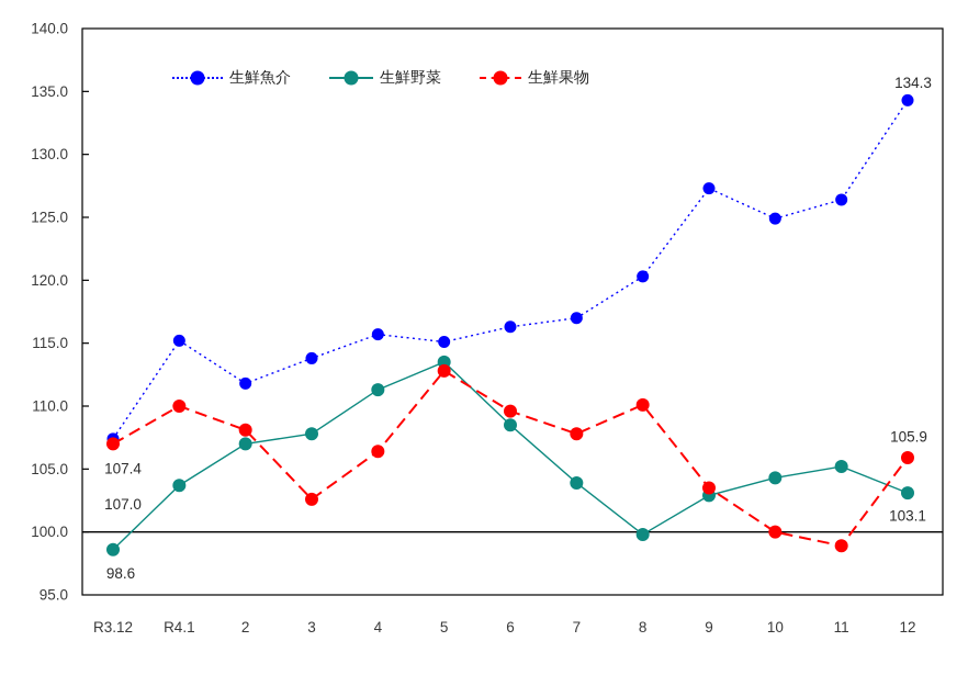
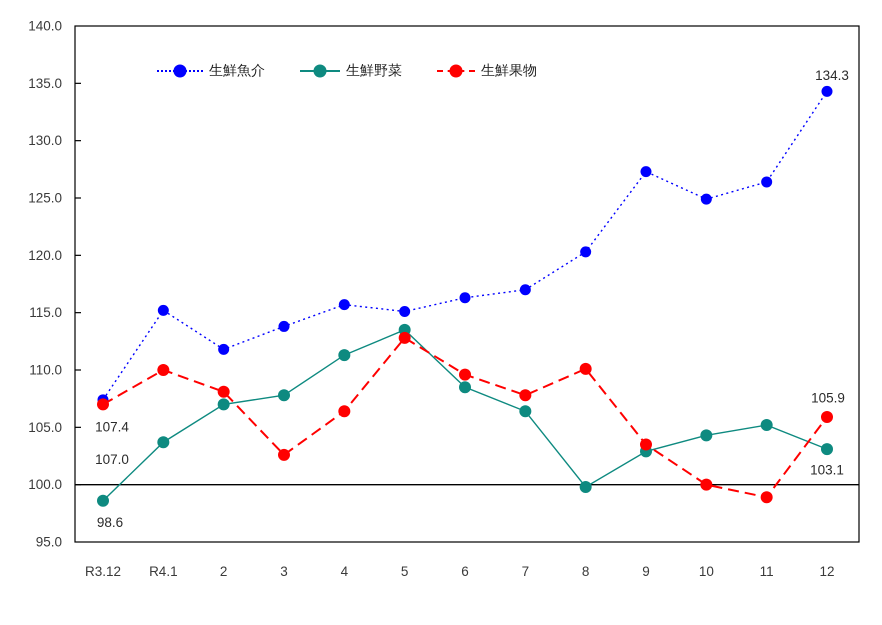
生鮮野菜/7: 103.9 -> 106.4
